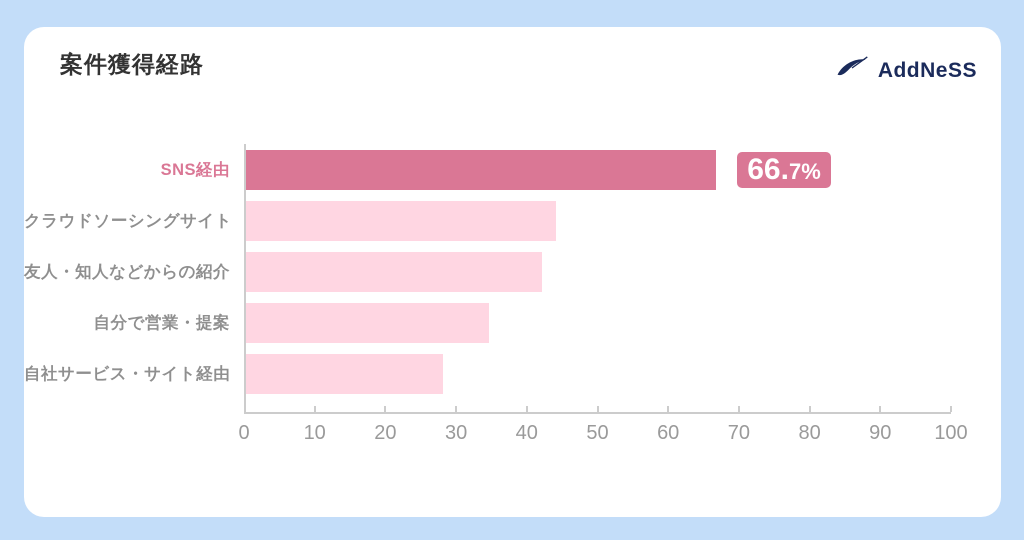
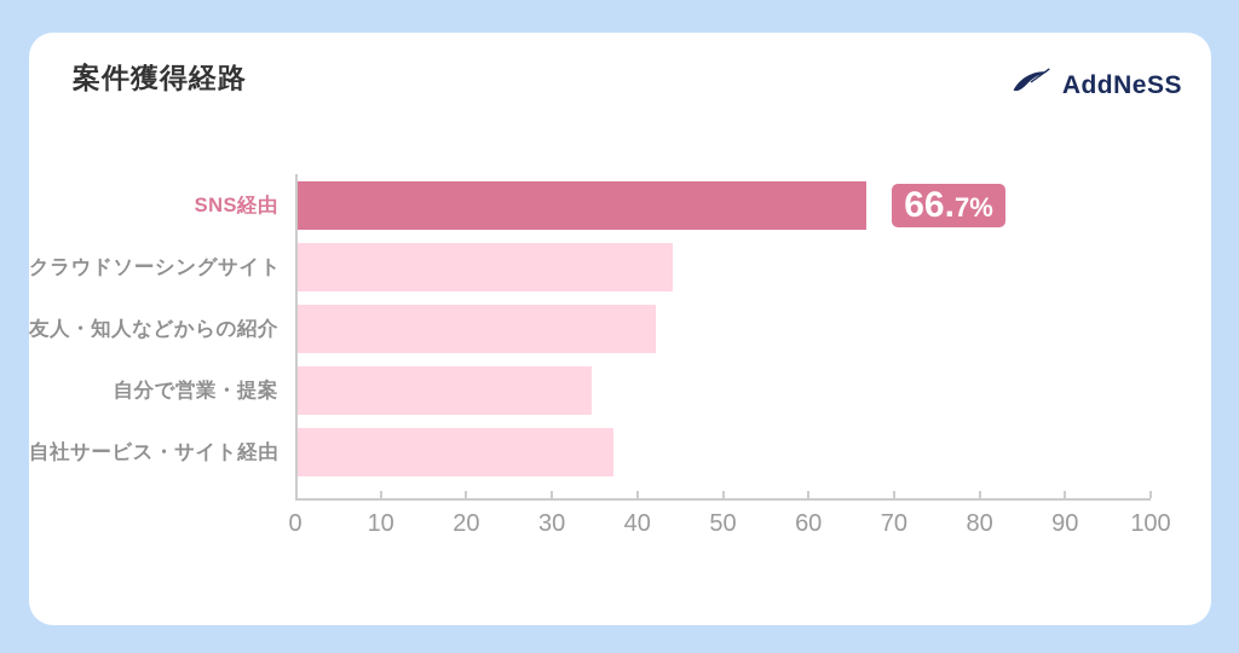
自社サービス・サイト経由: 28 -> 37
